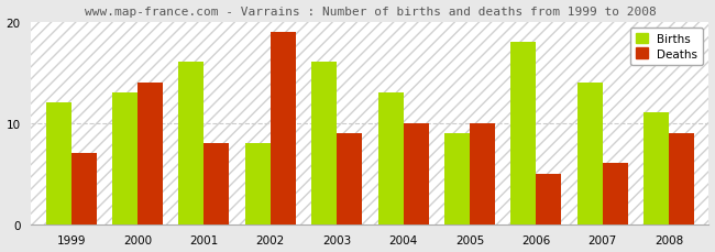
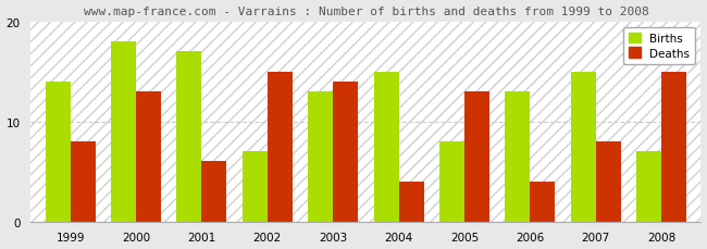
Births/1999: 12 -> 14
Deaths/1999: 7 -> 8
Births/2000: 13 -> 18
Deaths/2000: 14 -> 13
Births/2001: 16 -> 17
Deaths/2001: 8 -> 6
Births/2002: 8 -> 7
Deaths/2002: 19 -> 15
Births/2003: 16 -> 13
Deaths/2003: 9 -> 14
Births/2004: 13 -> 15
Deaths/2004: 10 -> 4
Births/2005: 9 -> 8
Deaths/2005: 10 -> 13
Births/2006: 18 -> 13
Deaths/2006: 5 -> 4
Births/2007: 14 -> 15
Deaths/2007: 6 -> 8
Births/2008: 11 -> 7
Deaths/2008: 9 -> 15
